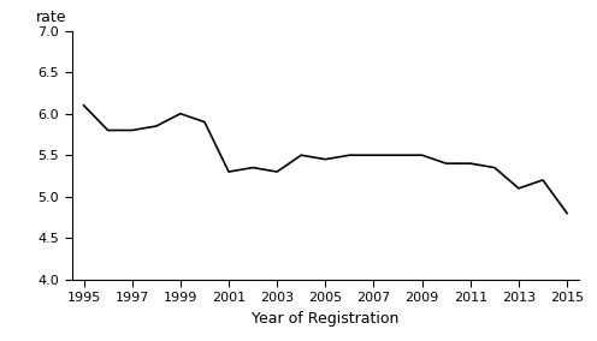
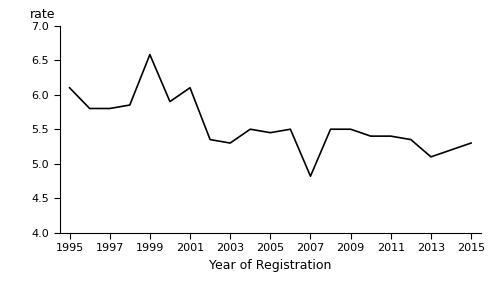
1999: 6.00 -> 6.58
2001: 5.30 -> 6.10
2007: 5.50 -> 4.82
2015: 4.80 -> 5.30
